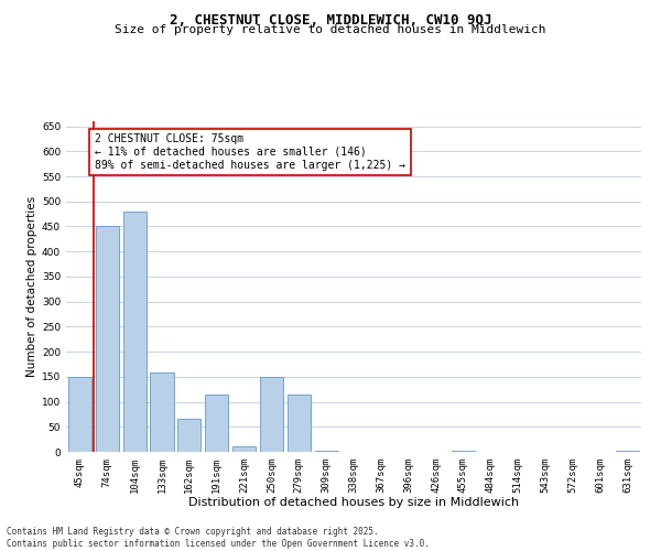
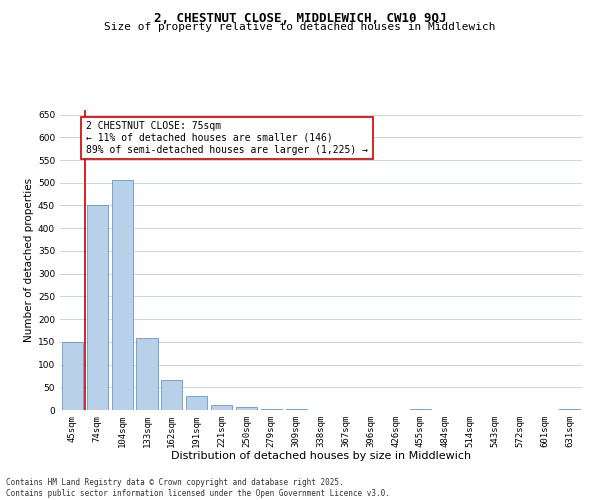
104sqm: 480 -> 507
191sqm: 115 -> 31
250sqm: 150 -> 6
279sqm: 115 -> 3
